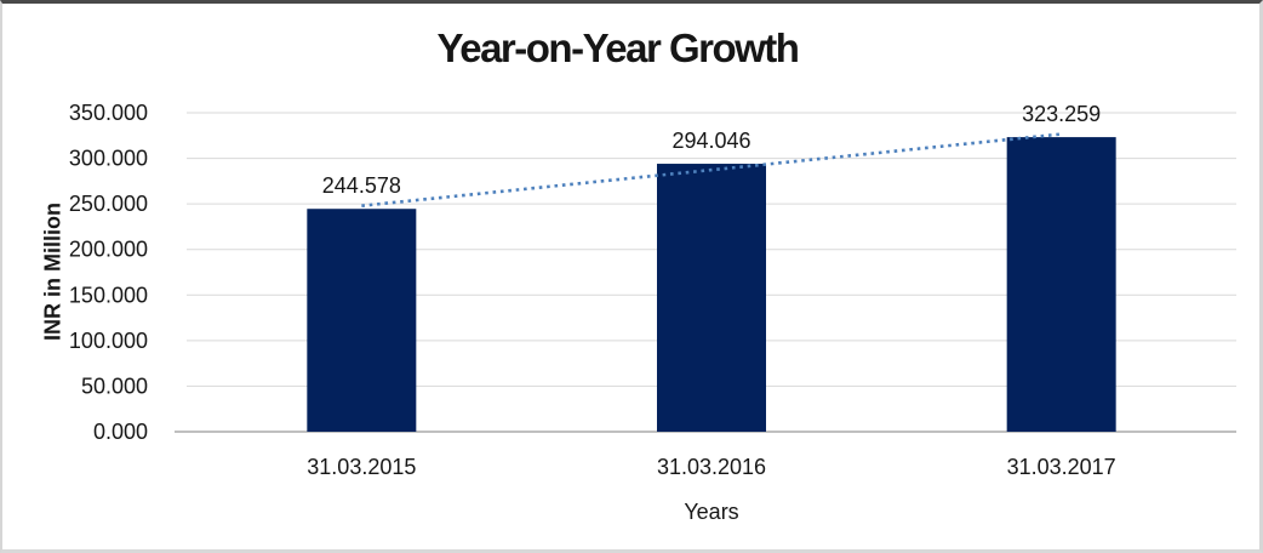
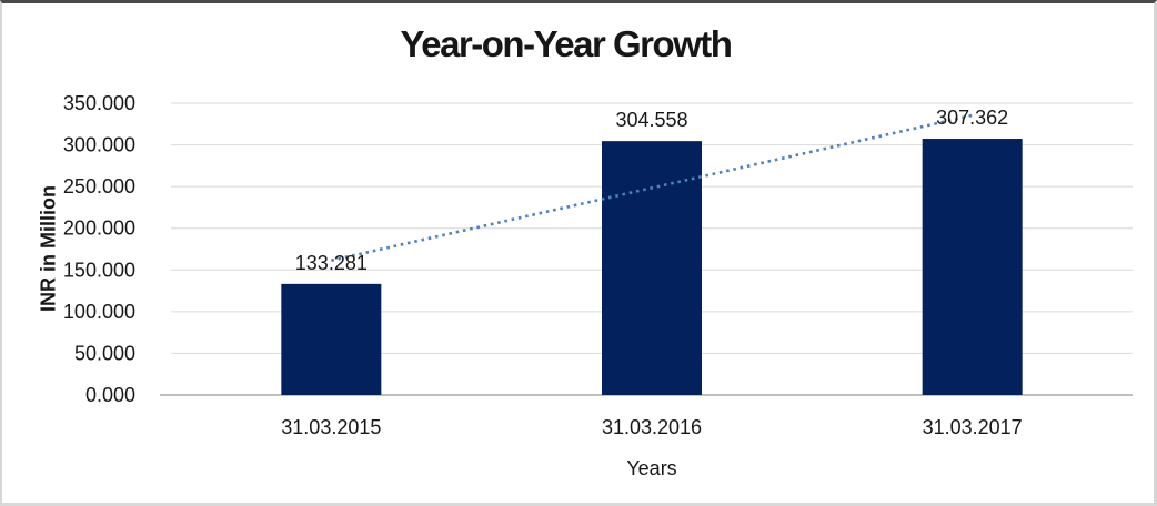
31.03.2015: 244.578 -> 133.281
31.03.2016: 294.046 -> 304.558
31.03.2017: 323.259 -> 307.362
